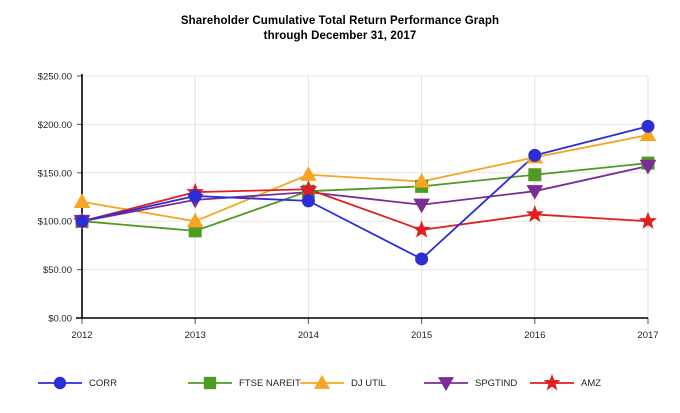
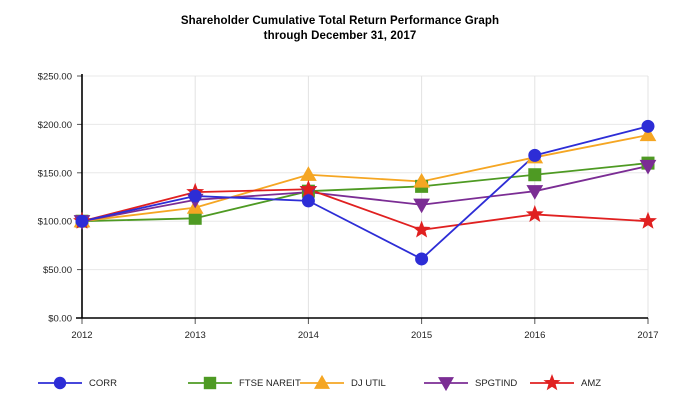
DJ UTIL/2012: $120 -> $100
FTSE NAREIT/2013: $90 -> $100
DJ UTIL/2013: $100 -> $110
